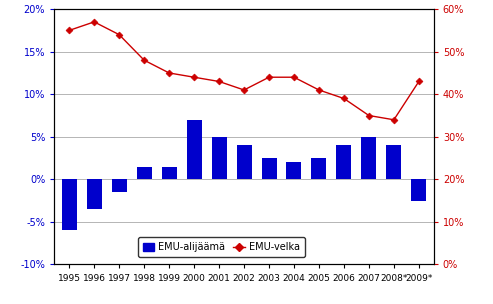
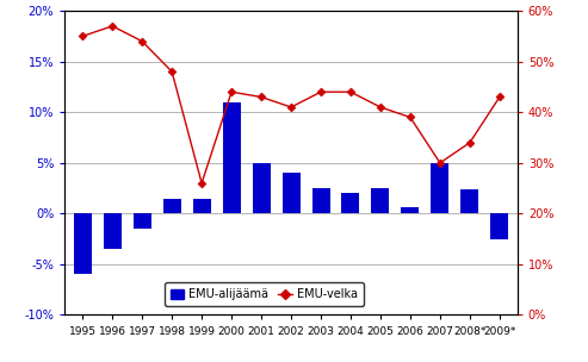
EMU-velka/1999: 45% -> 26%
EMU-alijäämä/2000: 7.0% -> 11.0%
EMU-alijäämä/2006: 4.0% -> 0.6%
EMU-velka/2007: 35% -> 30%
EMU-alijäämä/2008*: 4.0% -> 2.4%
